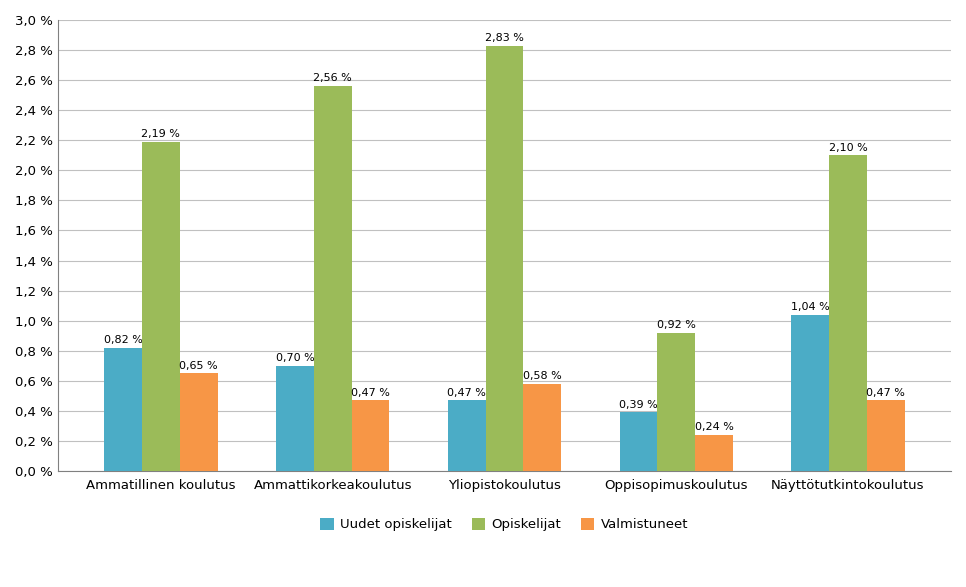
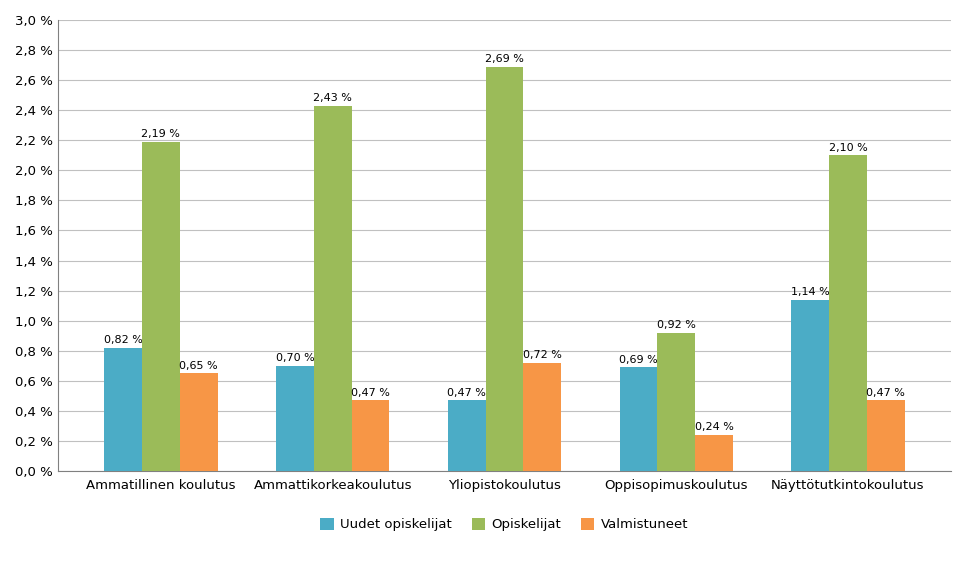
Opiskelijat/Ammattikorkeakoulutus: 2,56 -> 2,43
Opiskelijat/Yliopistokoulutus: 2,83 -> 2,69
Valmistuneet/Yliopistokoulutus: 0,58 -> 0,72
Uudet opiskelijat/Oppisopimuskoulutus: 0,39 -> 0,69
Uudet opiskelijat/Näyttötutkintokoulutus: 1,04 -> 1,14
